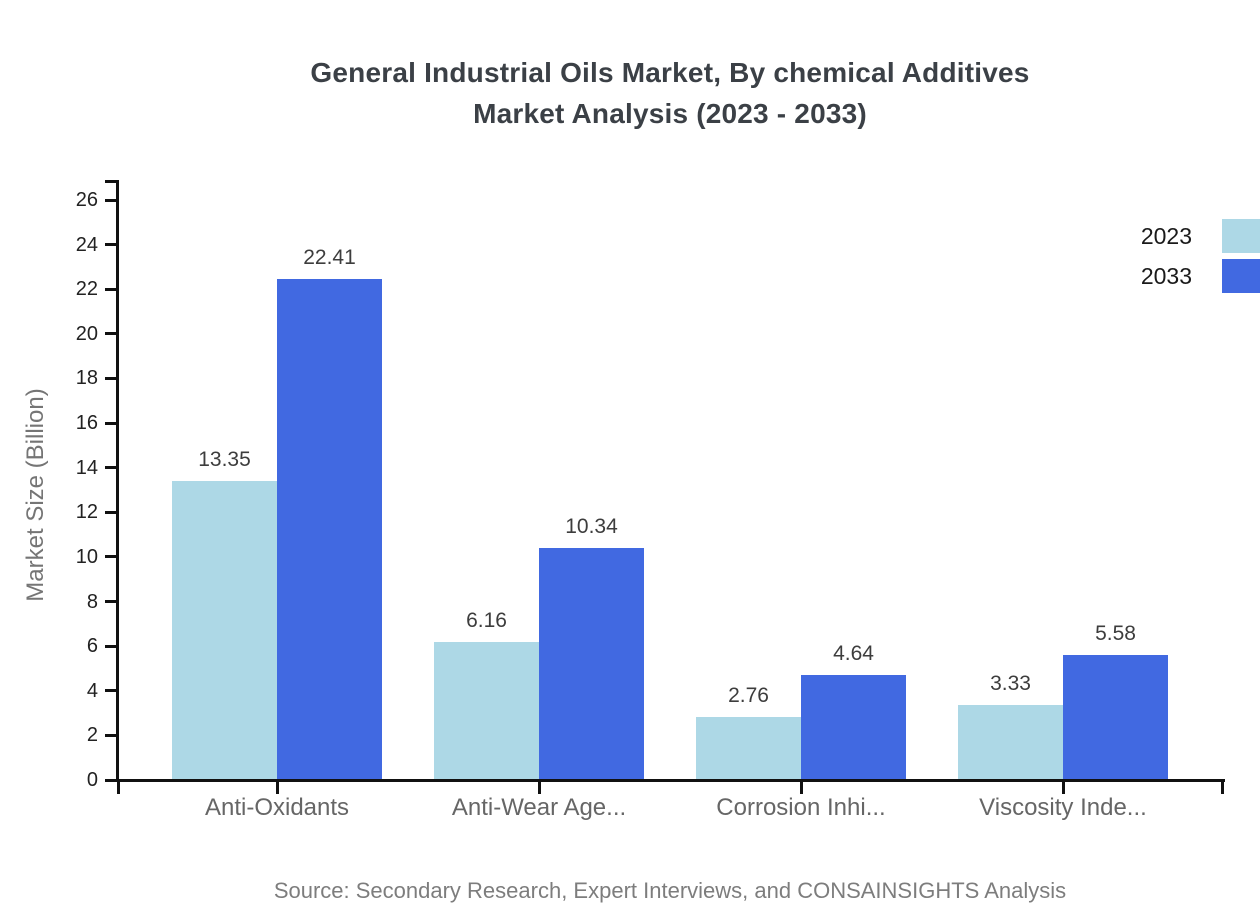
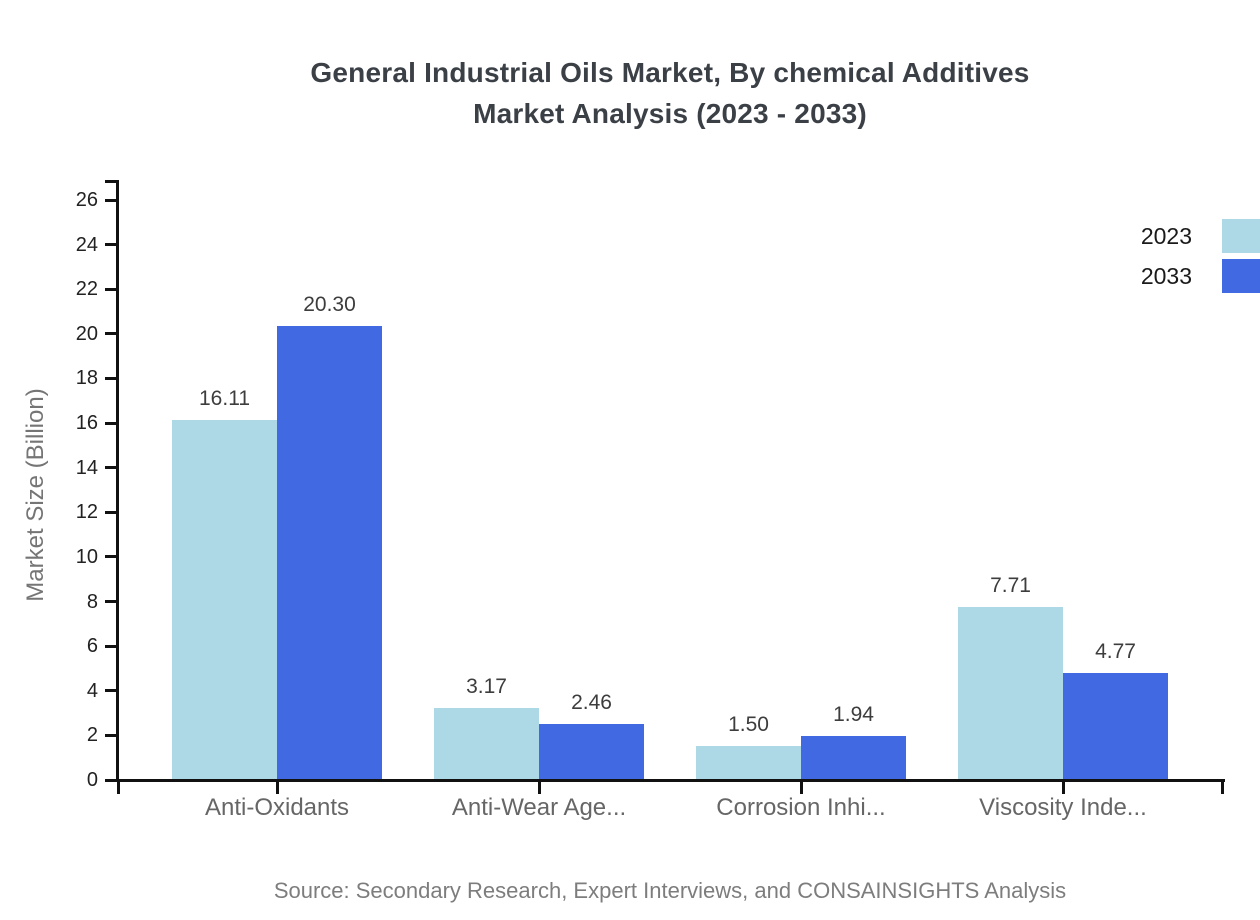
2023/Anti-Oxidants: 13.35 -> 16.11
2033/Anti-Oxidants: 22.41 -> 20.30
2023/Anti-Wear Age...: 6.16 -> 3.17
2033/Anti-Wear Age...: 10.34 -> 2.46
2023/Corrosion Inhi...: 2.76 -> 1.50
2033/Corrosion Inhi...: 4.64 -> 1.94
2023/Viscosity Inde...: 3.33 -> 7.71
2033/Viscosity Inde...: 5.58 -> 4.77
